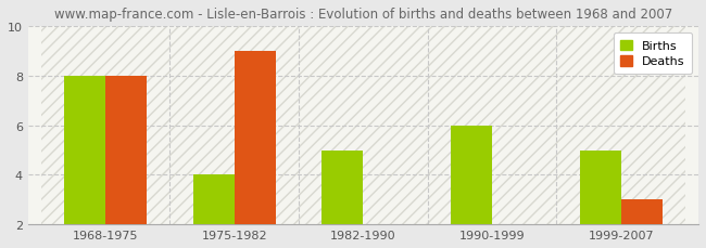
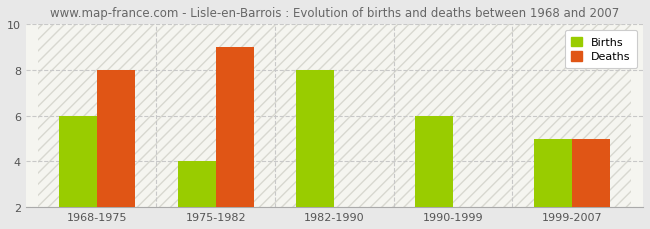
Births/1968-1975: 8 -> 6
Births/1982-1990: 5 -> 8
Deaths/1999-2007: 3 -> 5
